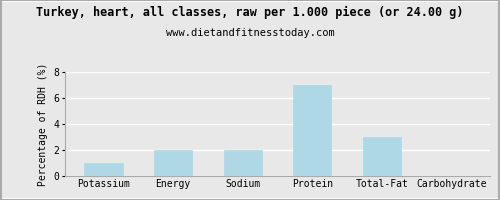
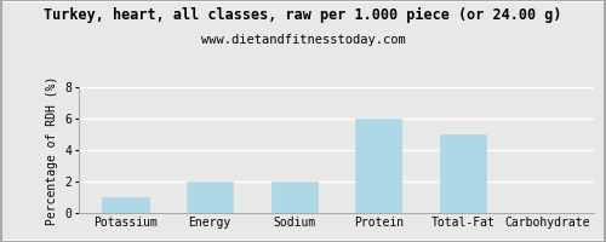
Protein: 7 -> 6
Total-Fat: 3 -> 5
